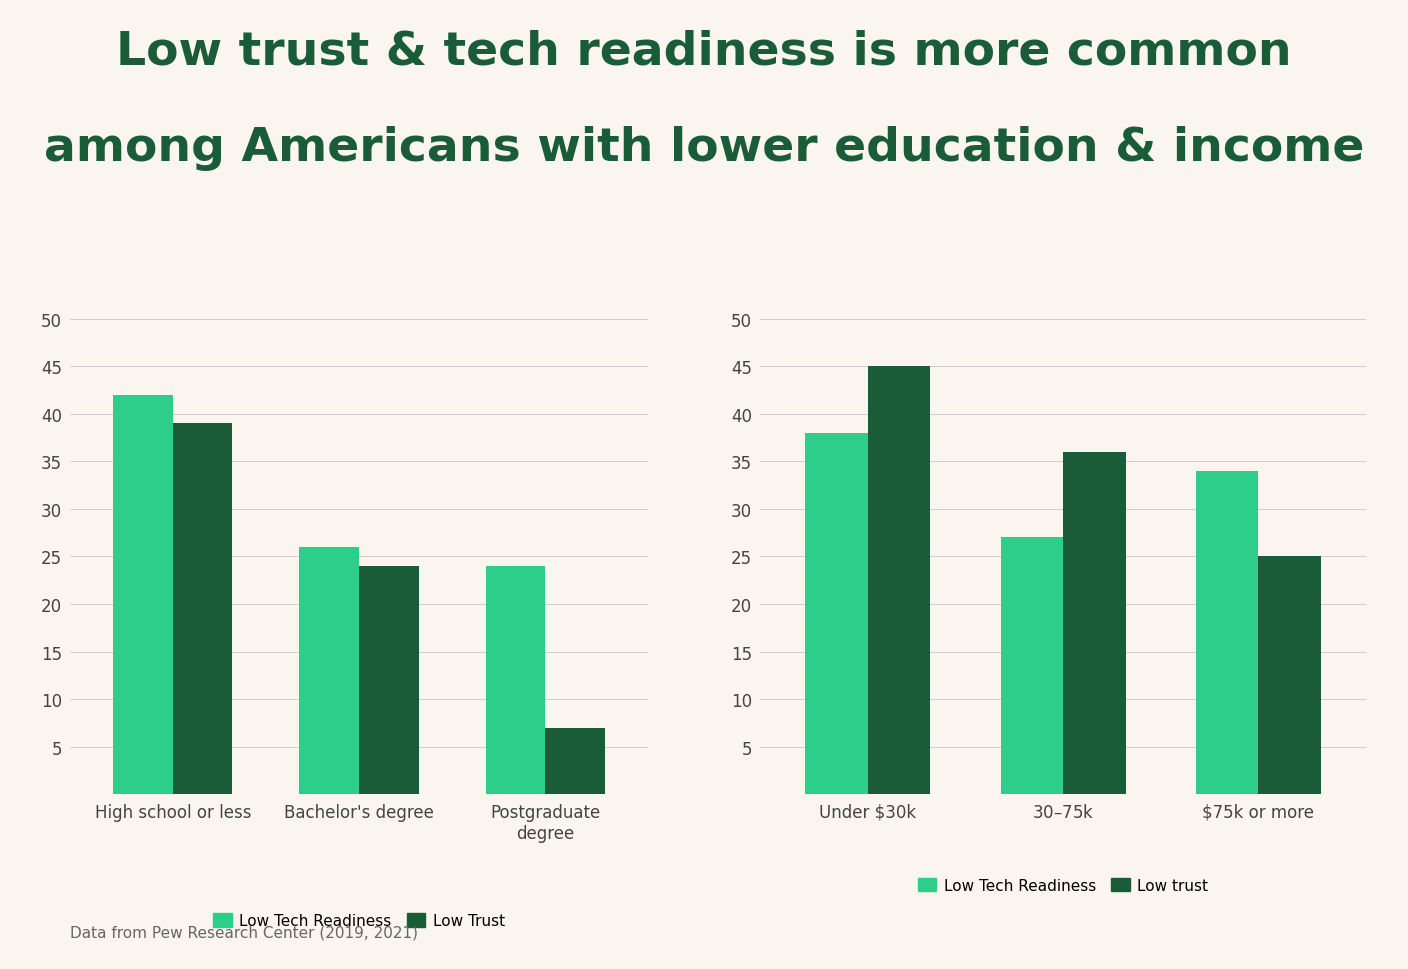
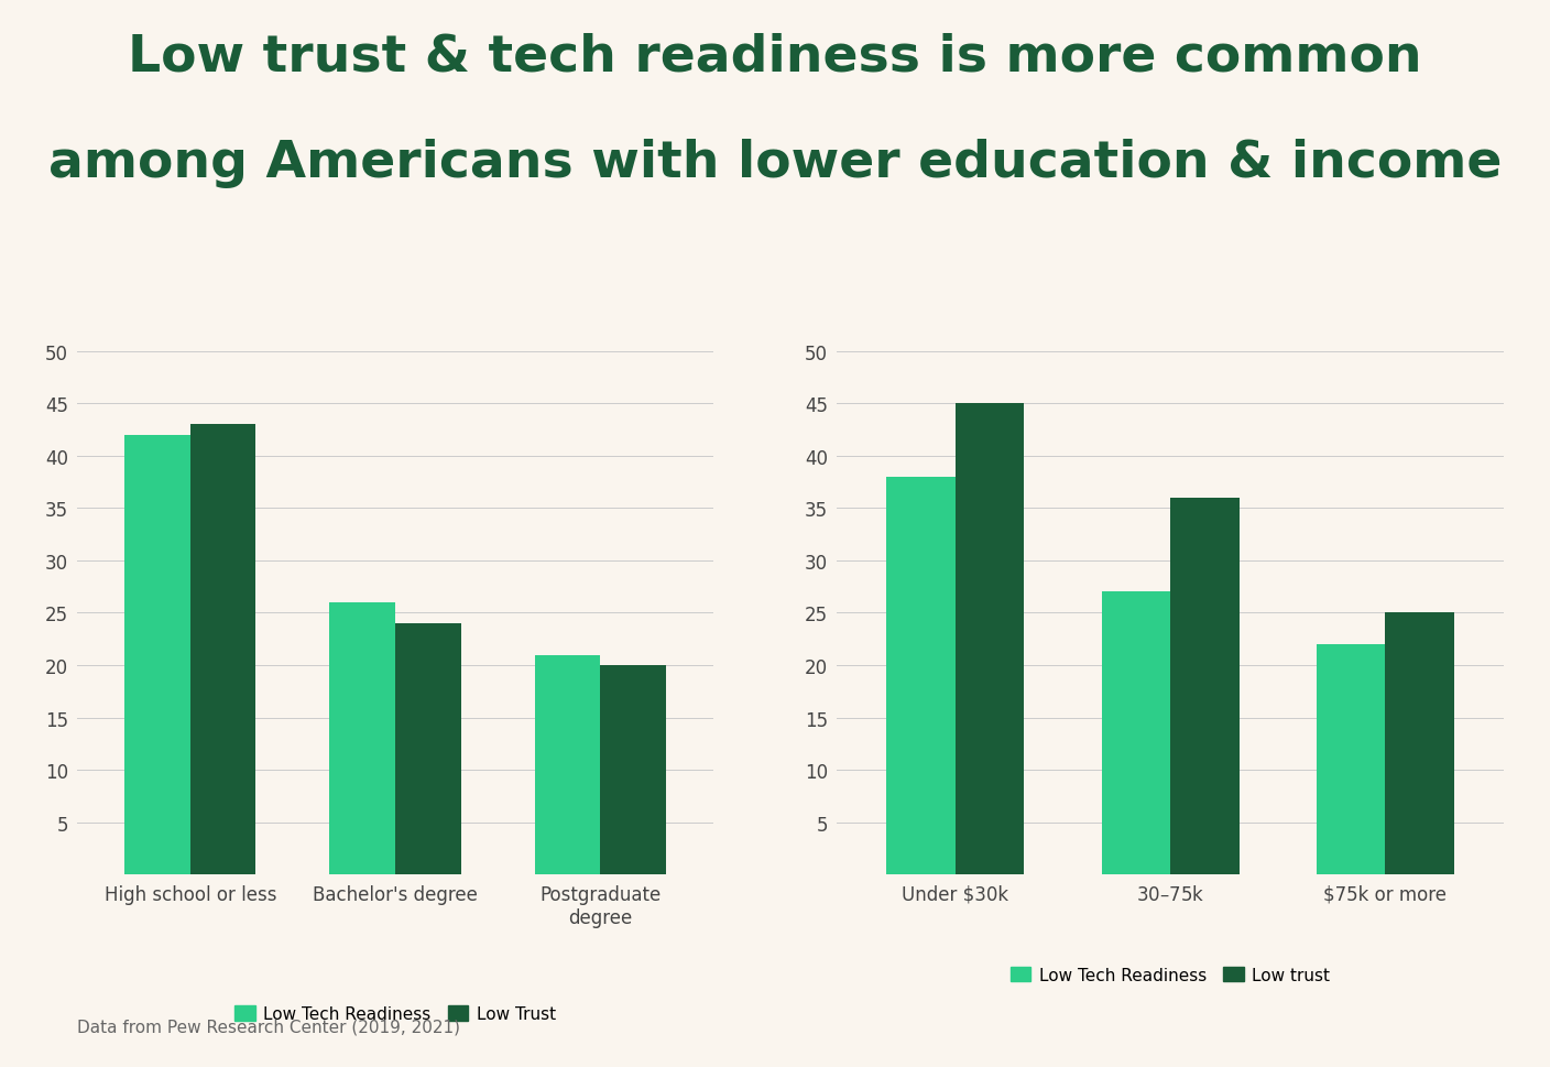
Low Trust/High school or less: 39 -> 43
Low Tech Readiness/Postgraduate degree: 24 -> 21
Low Trust/Postgraduate degree: 7 -> 20
Low Tech Readiness/$75k or more: 34 -> 22
